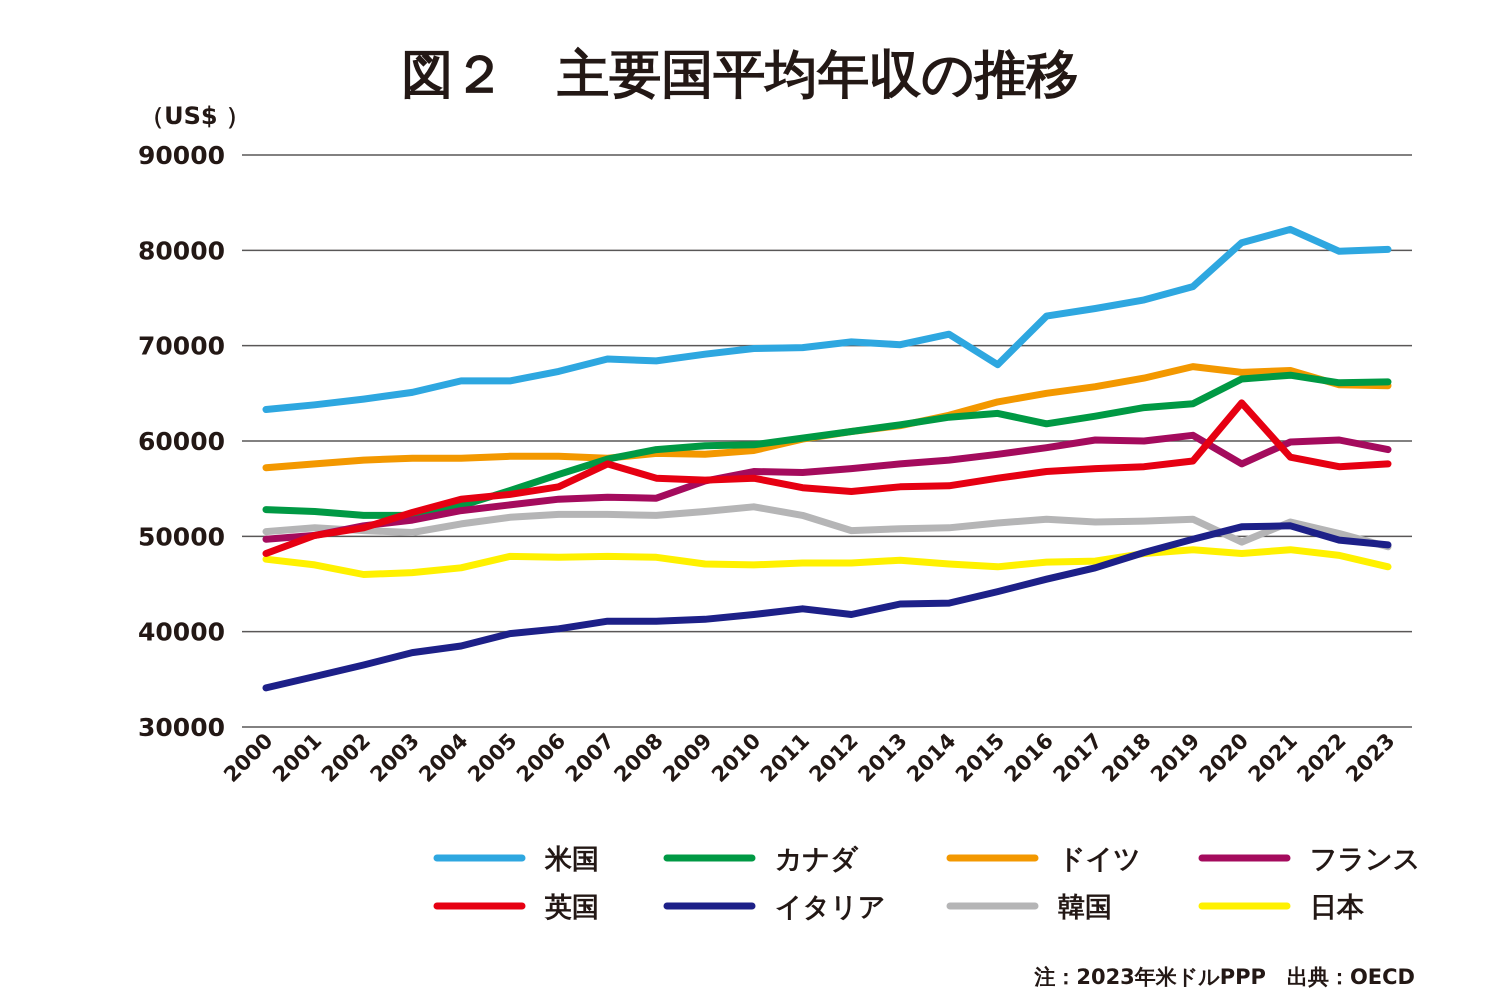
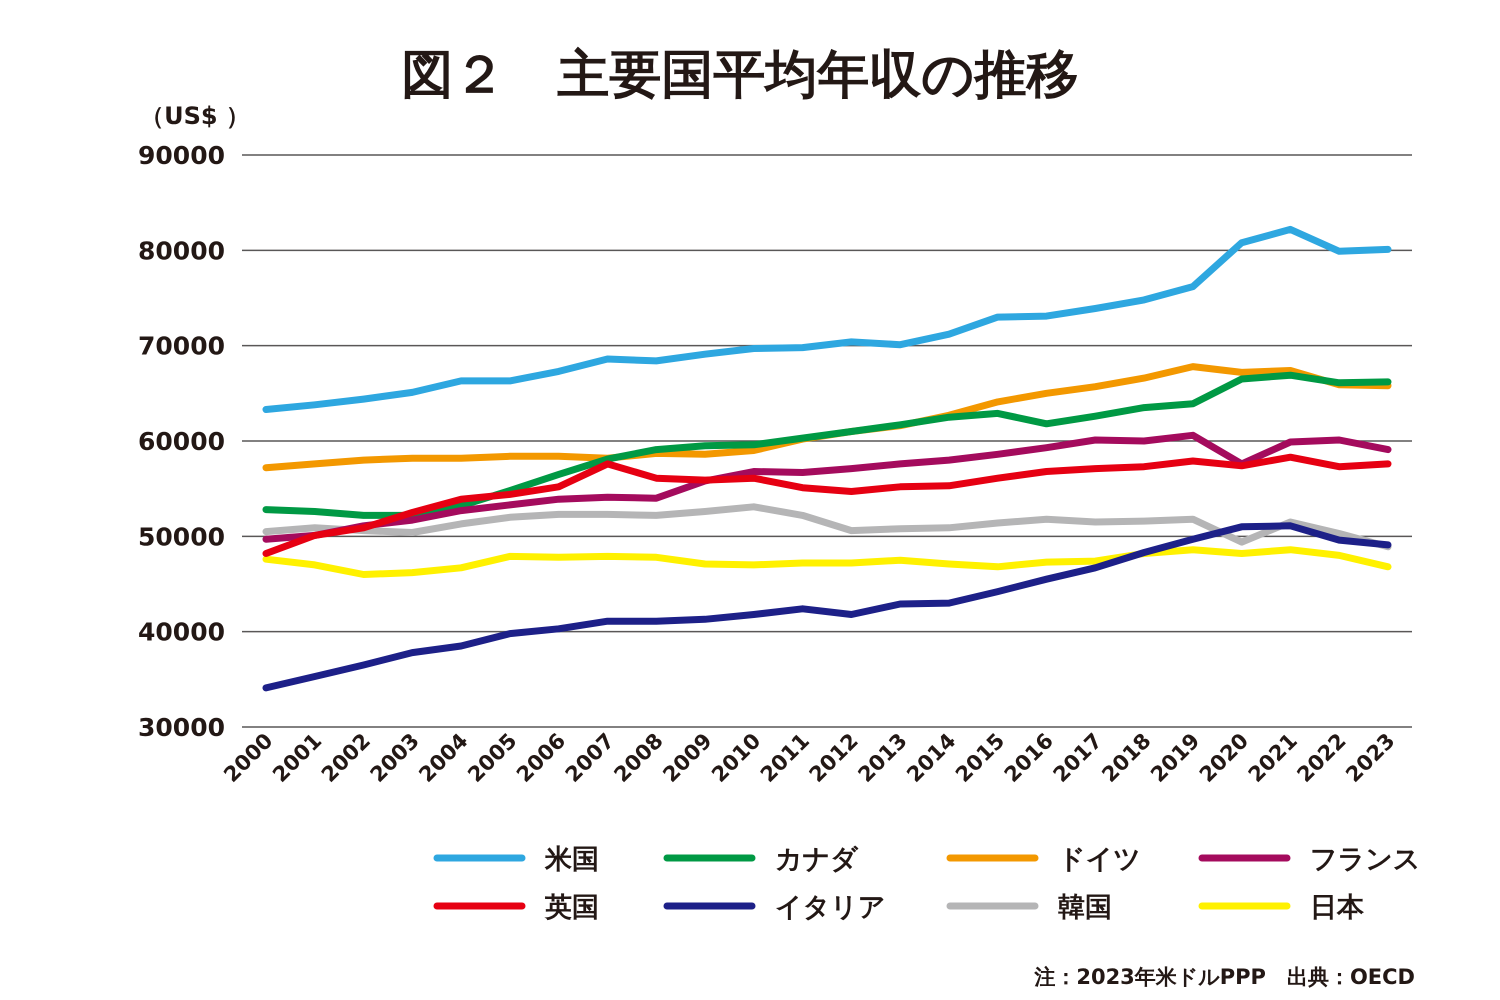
米国/2015: 68000 -> 73000
英国/2020: 64000 -> 57000
